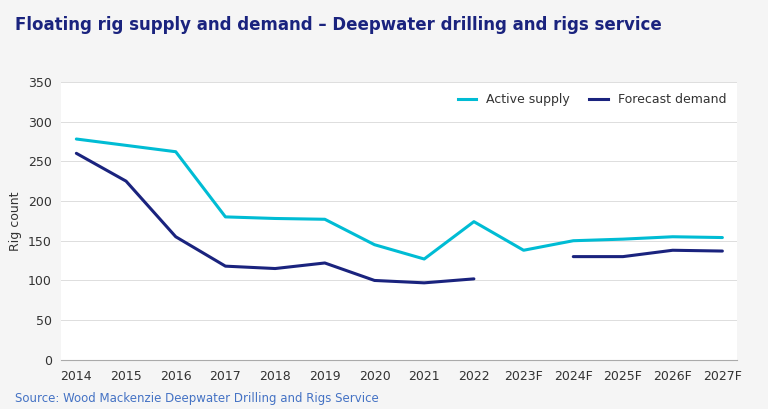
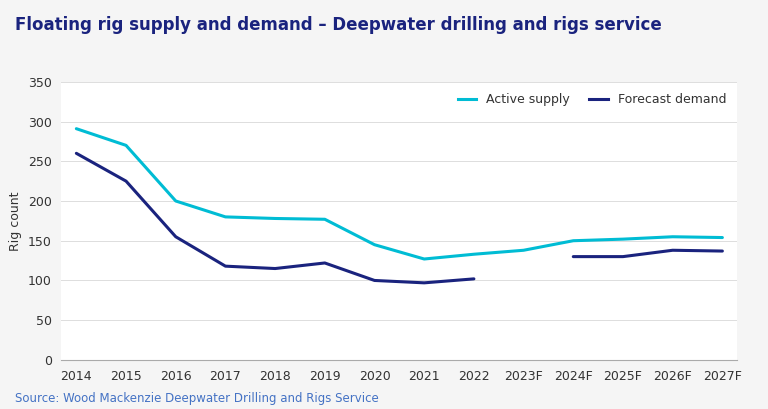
Active supply/2014: 278 -> 291
Active supply/2016: 262 -> 200
Active supply/2022: 174 -> 133
